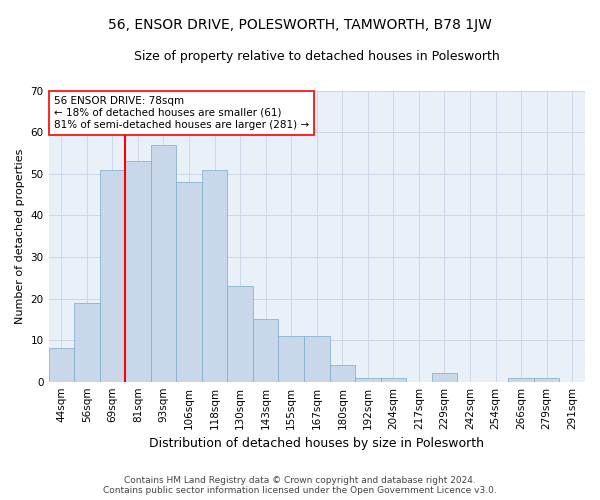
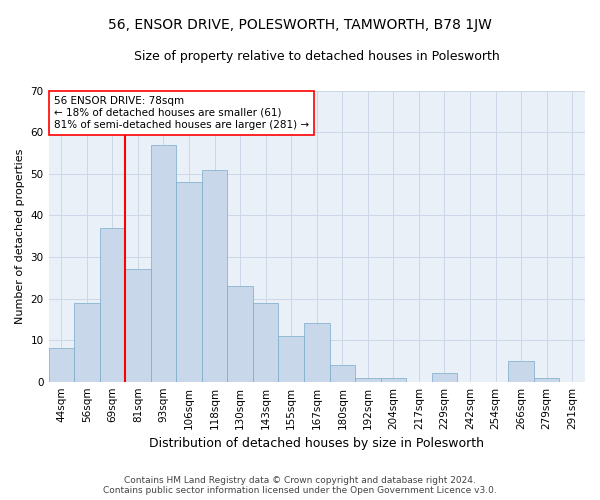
69sqm: 51 -> 37
81sqm: 53 -> 27
143sqm: 15 -> 19
167sqm: 11 -> 14
266sqm: 1 -> 5
